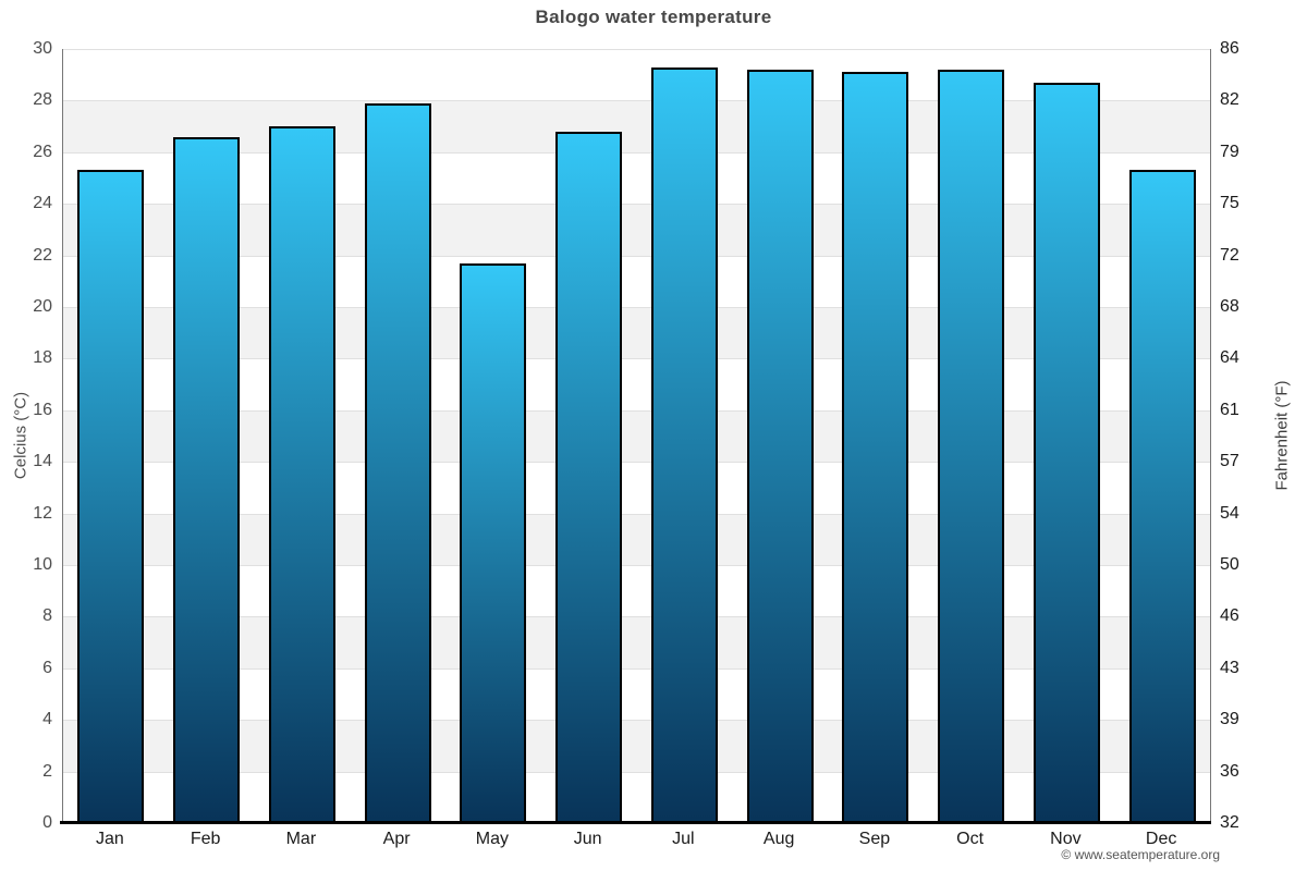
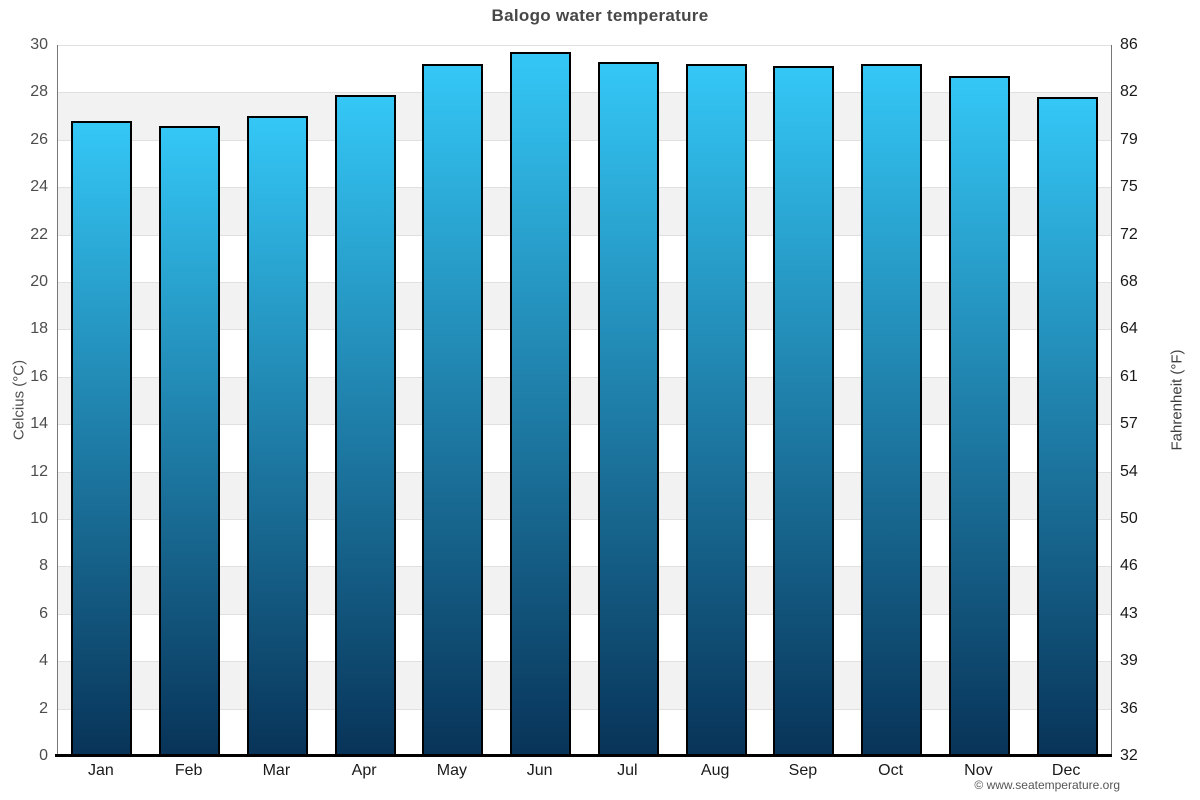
Jan: 25.3 -> 26.8
May: 21.7 -> 29.2
Jun: 26.8 -> 29.7
Dec: 25.3 -> 27.8
